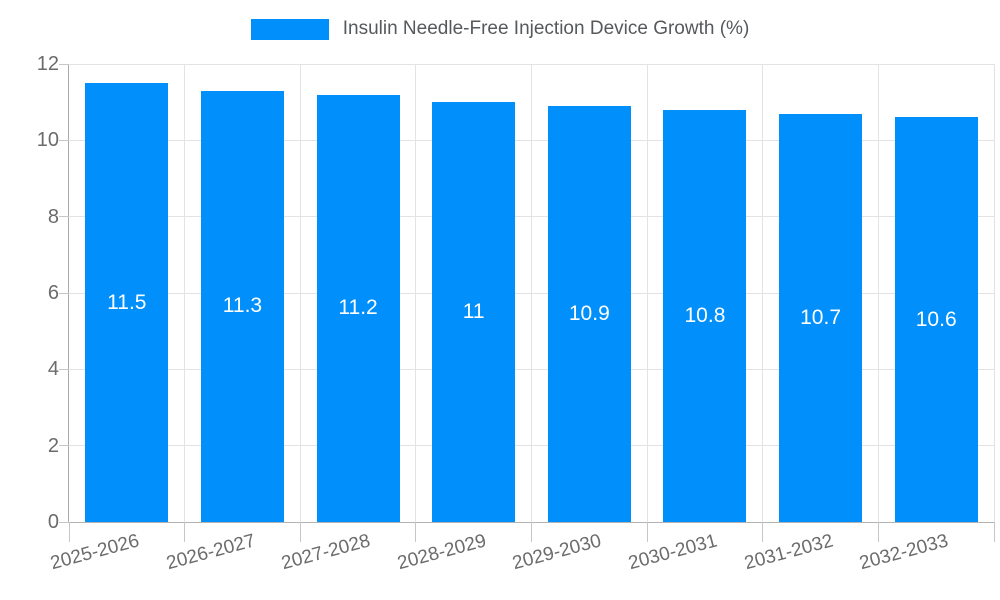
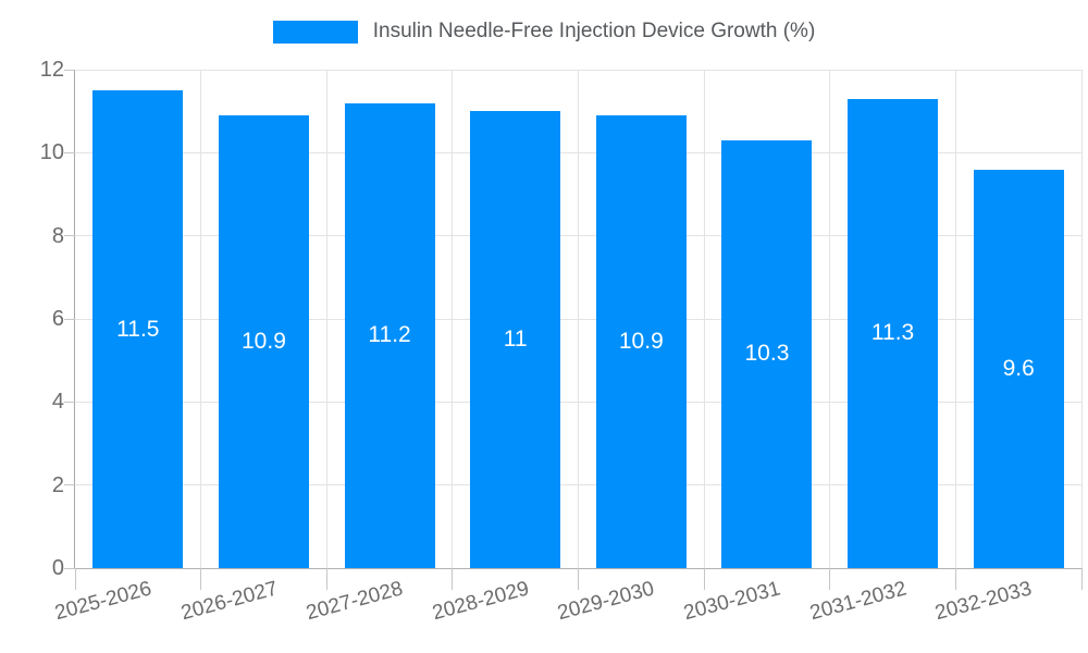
2026-2027: 11.3 -> 10.9
2030-2031: 10.8 -> 10.3
2031-2032: 10.7 -> 11.3
2032-2033: 10.6 -> 9.6
